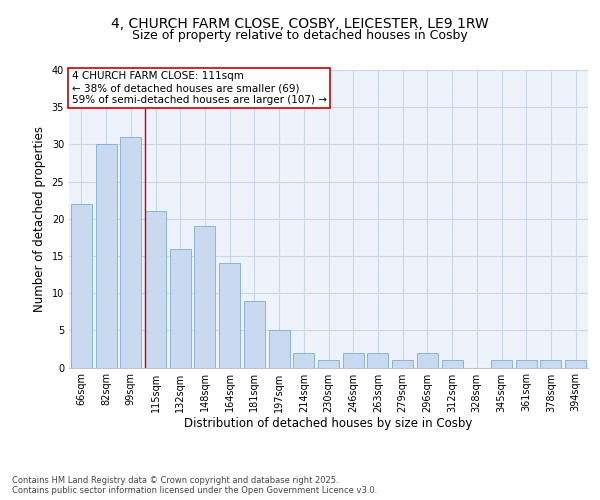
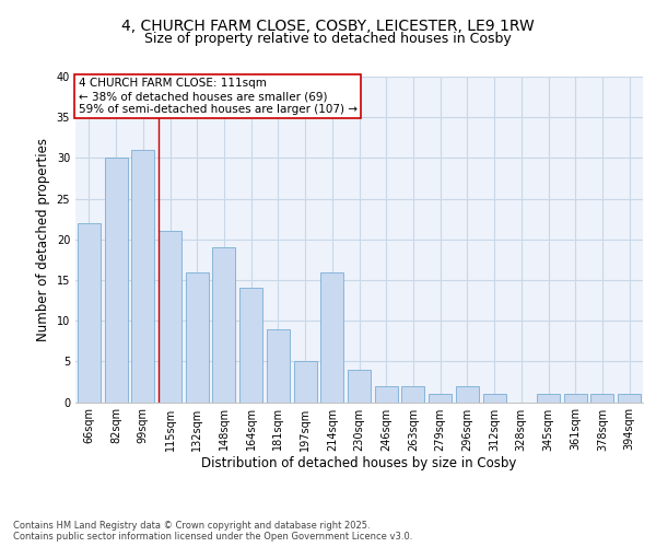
214sqm: 2 -> 16
230sqm: 1 -> 4
